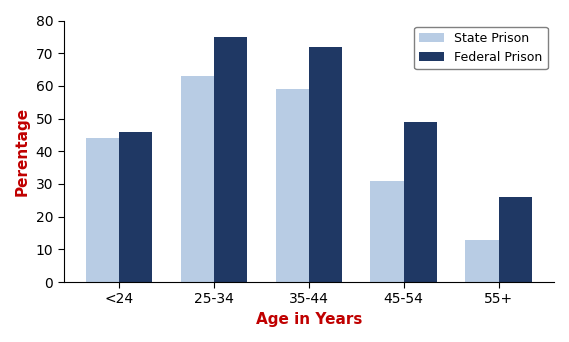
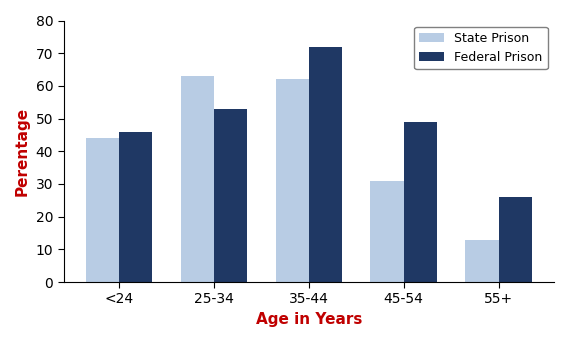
Federal Prison/25-34: 75 -> 53
State Prison/35-44: 59 -> 62
